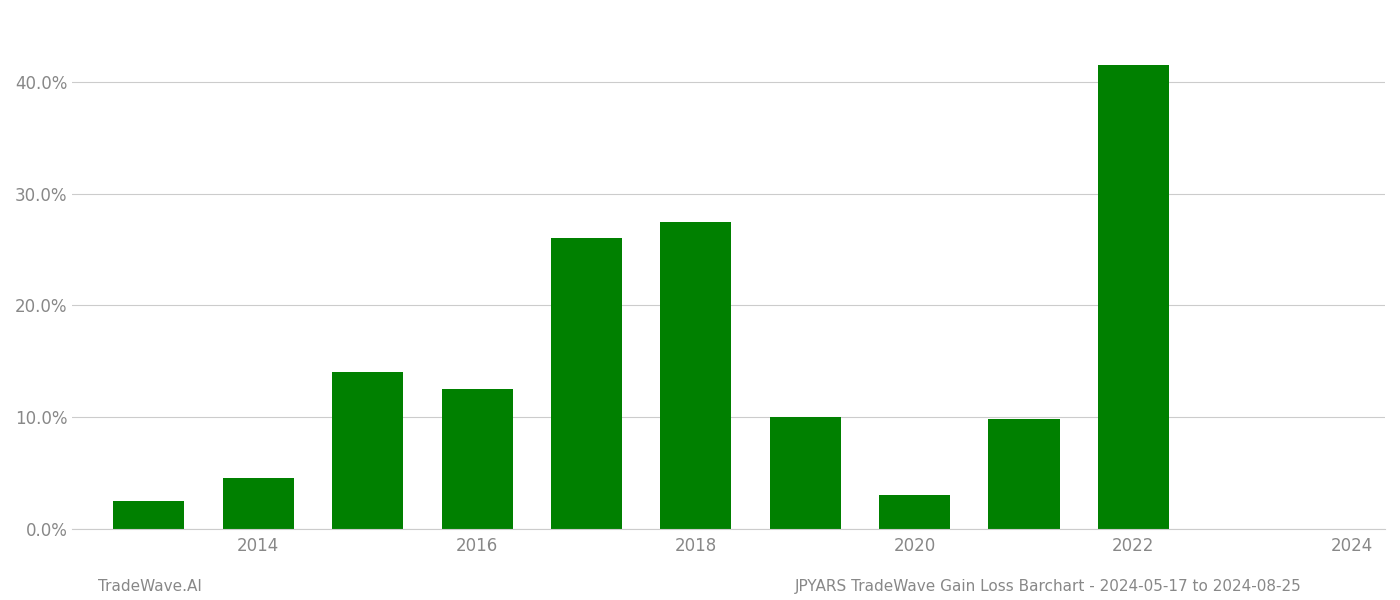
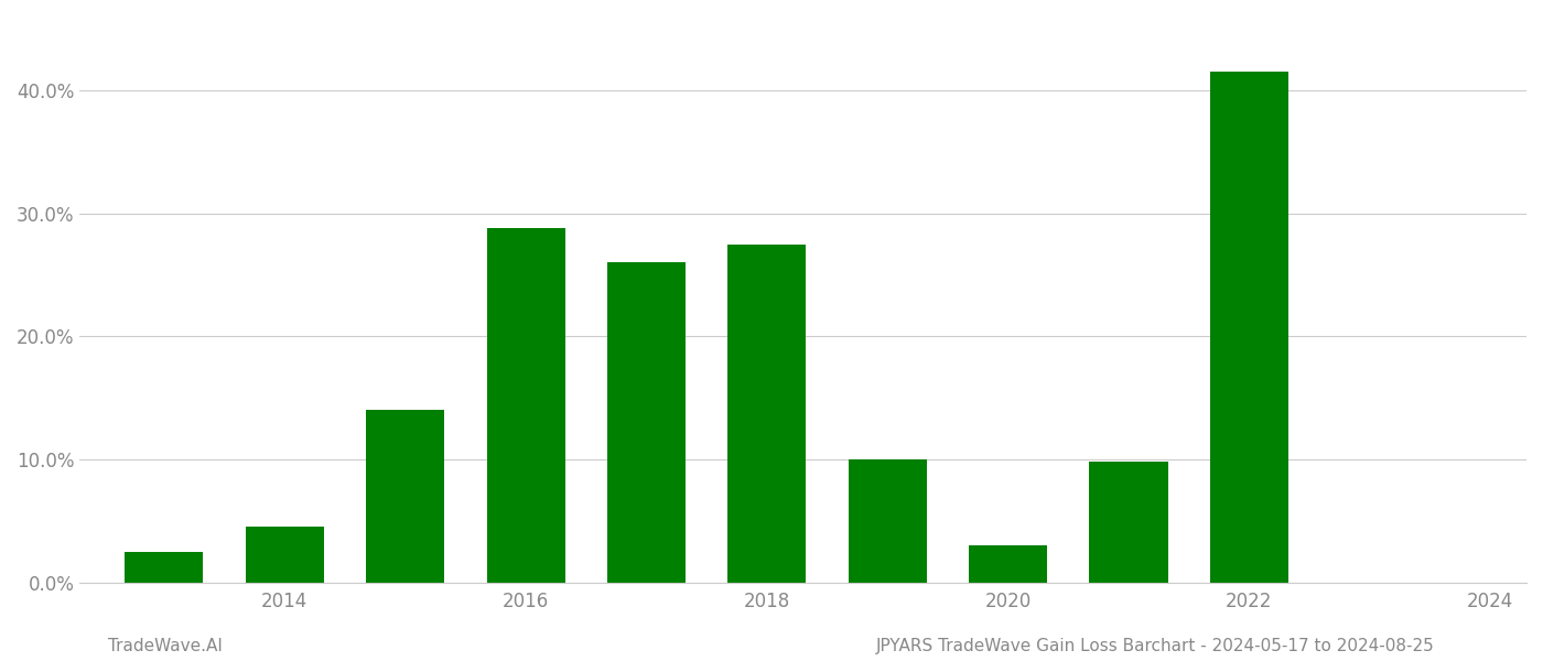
2016: 12.5% -> 28.8%
